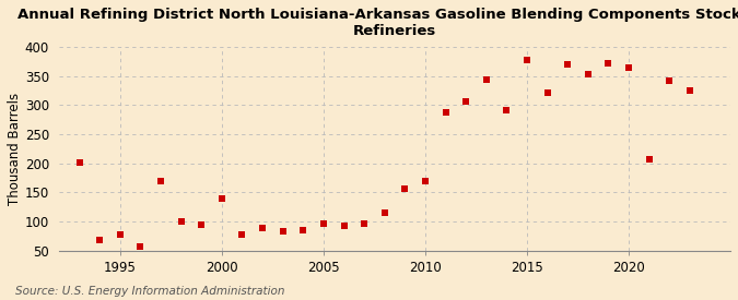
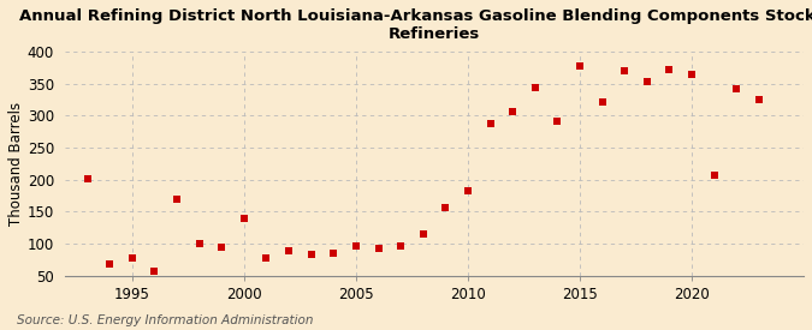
2010: 170 -> 182
